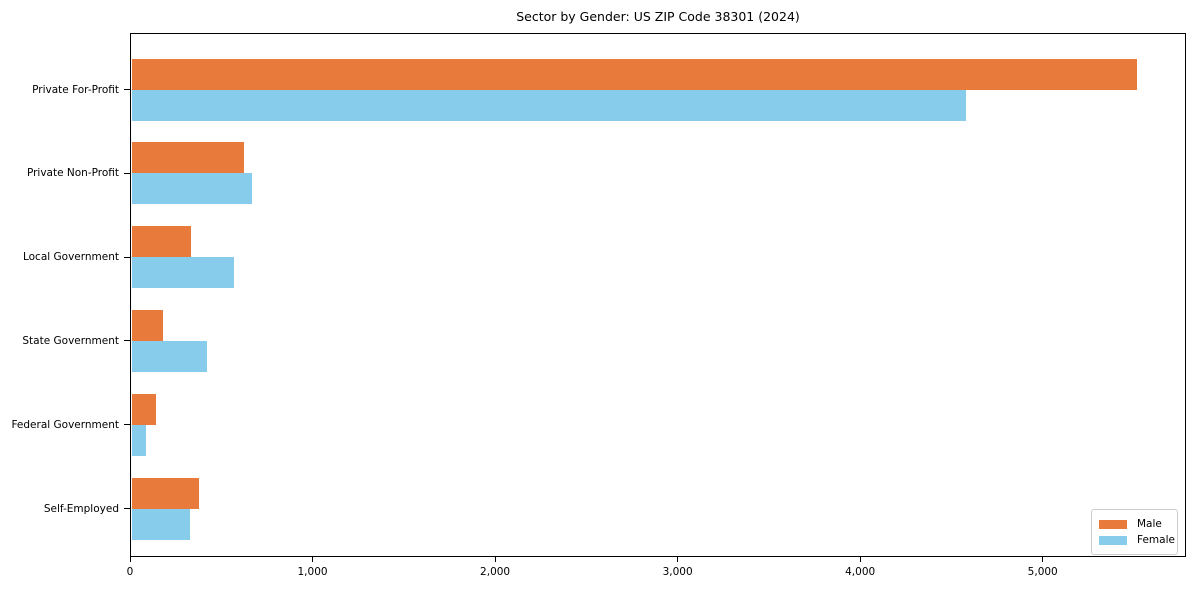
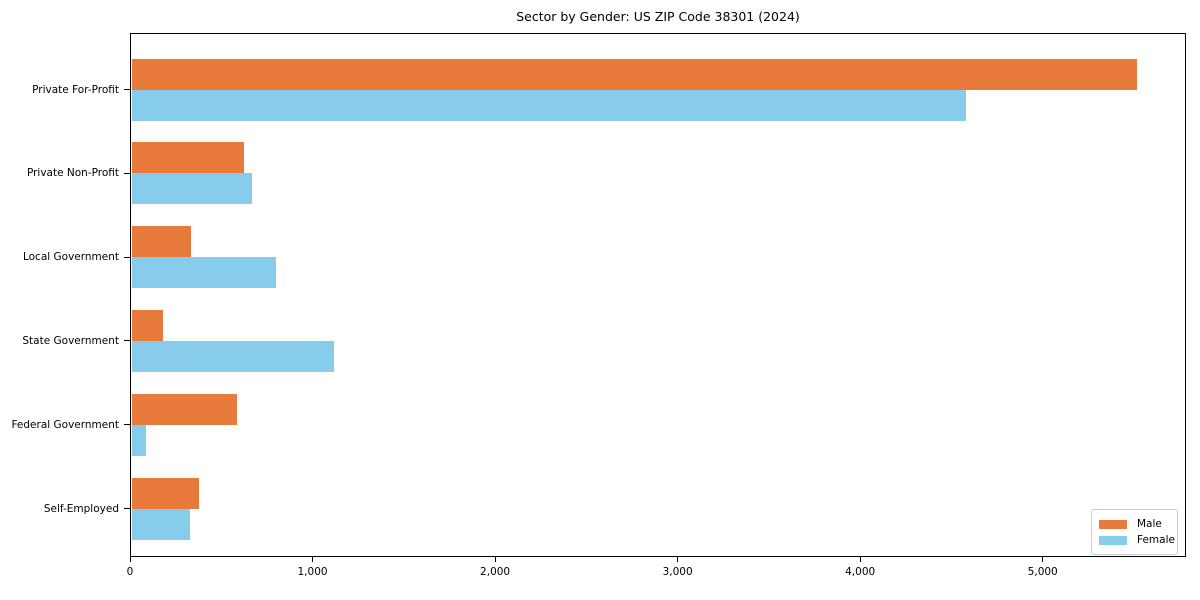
Female/Local Government: 560 -> 790
Female/State Government: 420 -> 1110
Male/Federal Government: 140 -> 580
